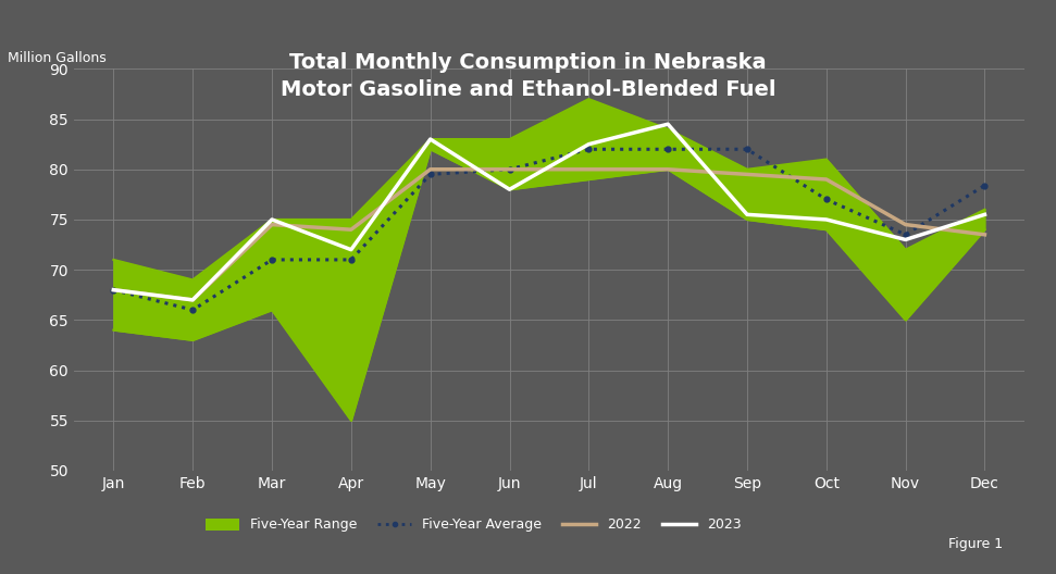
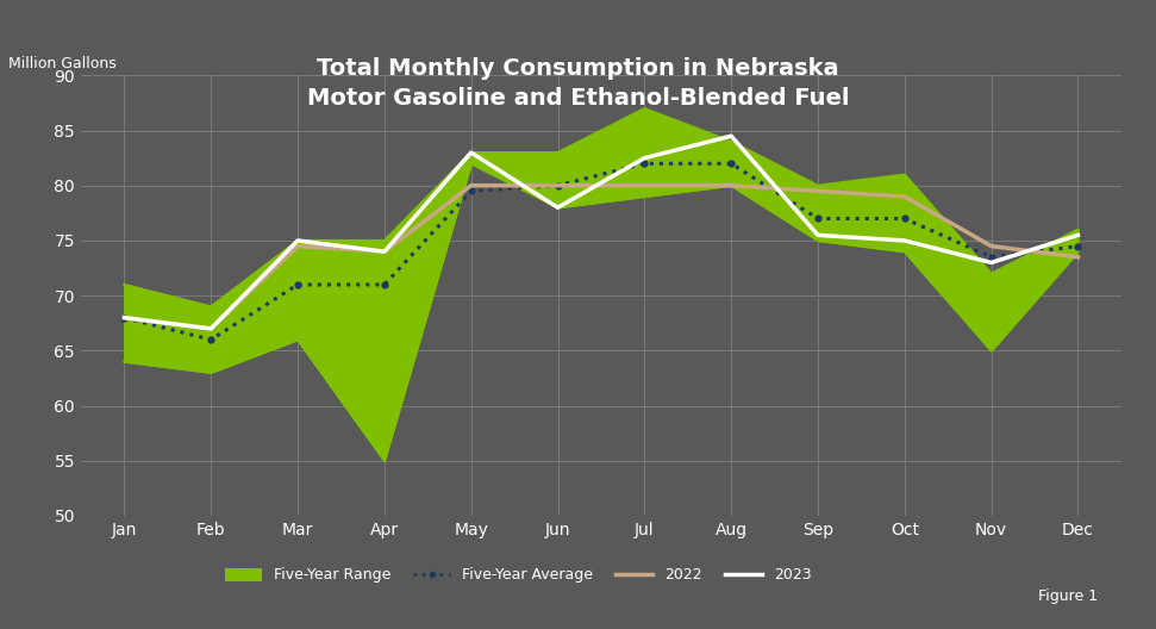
2023/Apr: 72.0 -> 74.0
Five-Year Average/Sep: 82.0 -> 77.0
Five-Year Average/Dec: 78.4 -> 74.5
